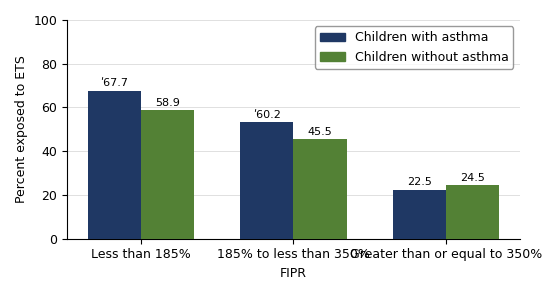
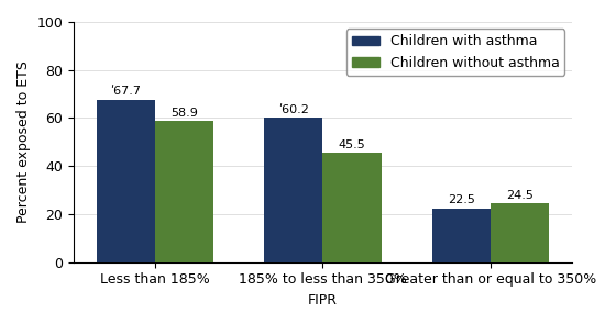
Children with asthma/185% to less than 350%: 53.5 -> 60.2
